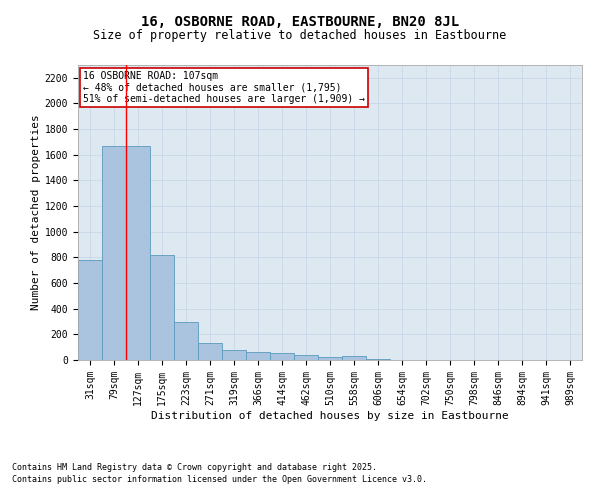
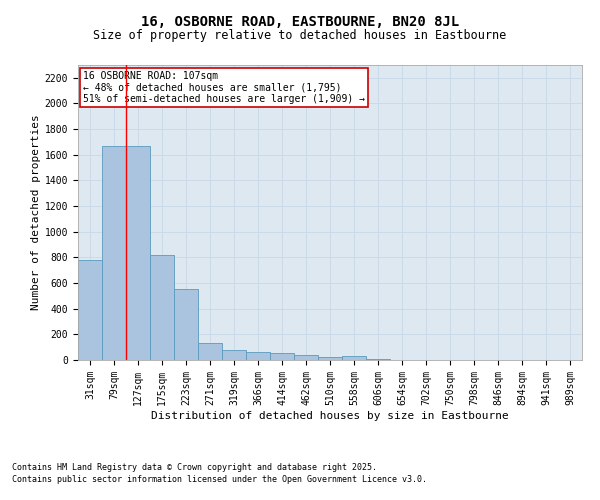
223sqm: 300 -> 550
